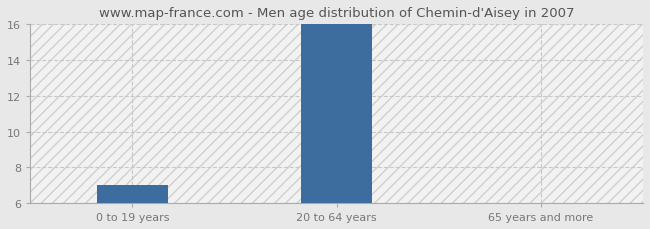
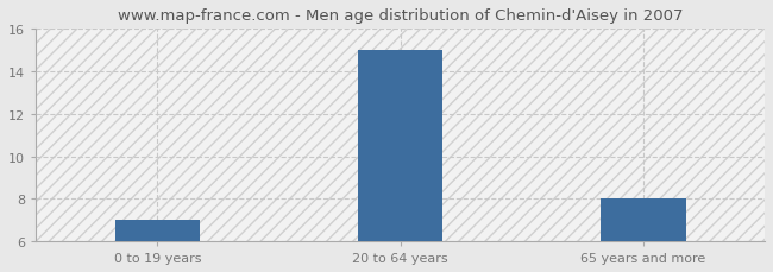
20 to 64 years: 16 -> 15
65 years and more: 6 -> 8
